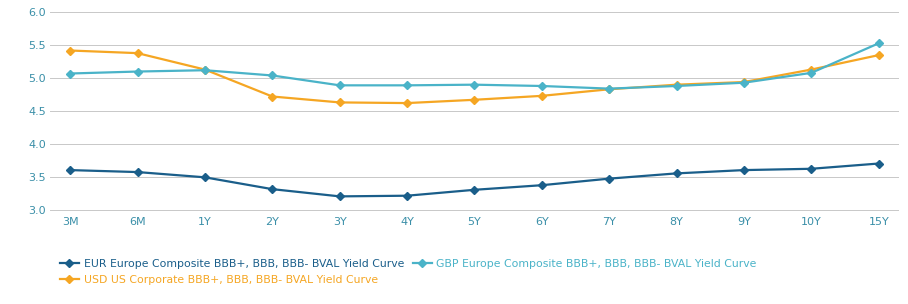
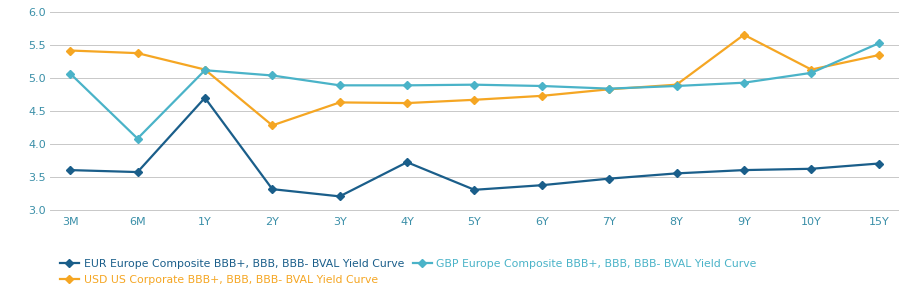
GBP Europe Composite BBB+, BBB, BBB- BVAL Yield Curve/6M: 5.10 -> 4.08
EUR Europe Composite BBB+, BBB, BBB- BVAL Yield Curve/1Y: 3.49 -> 4.70
USD US Corporate BBB+, BBB, BBB- BVAL Yield Curve/2Y: 4.72 -> 4.28
EUR Europe Composite BBB+, BBB, BBB- BVAL Yield Curve/4Y: 3.21 -> 3.72
USD US Corporate BBB+, BBB, BBB- BVAL Yield Curve/9Y: 4.94 -> 5.66
